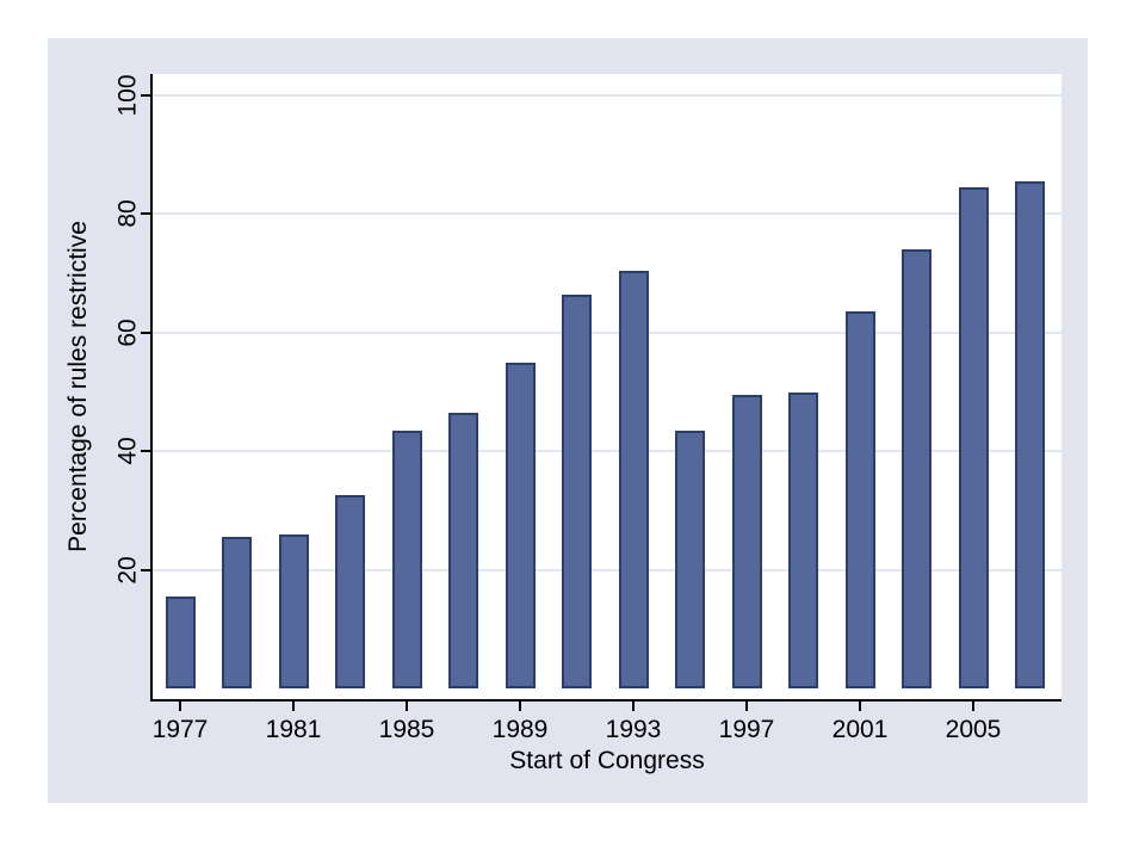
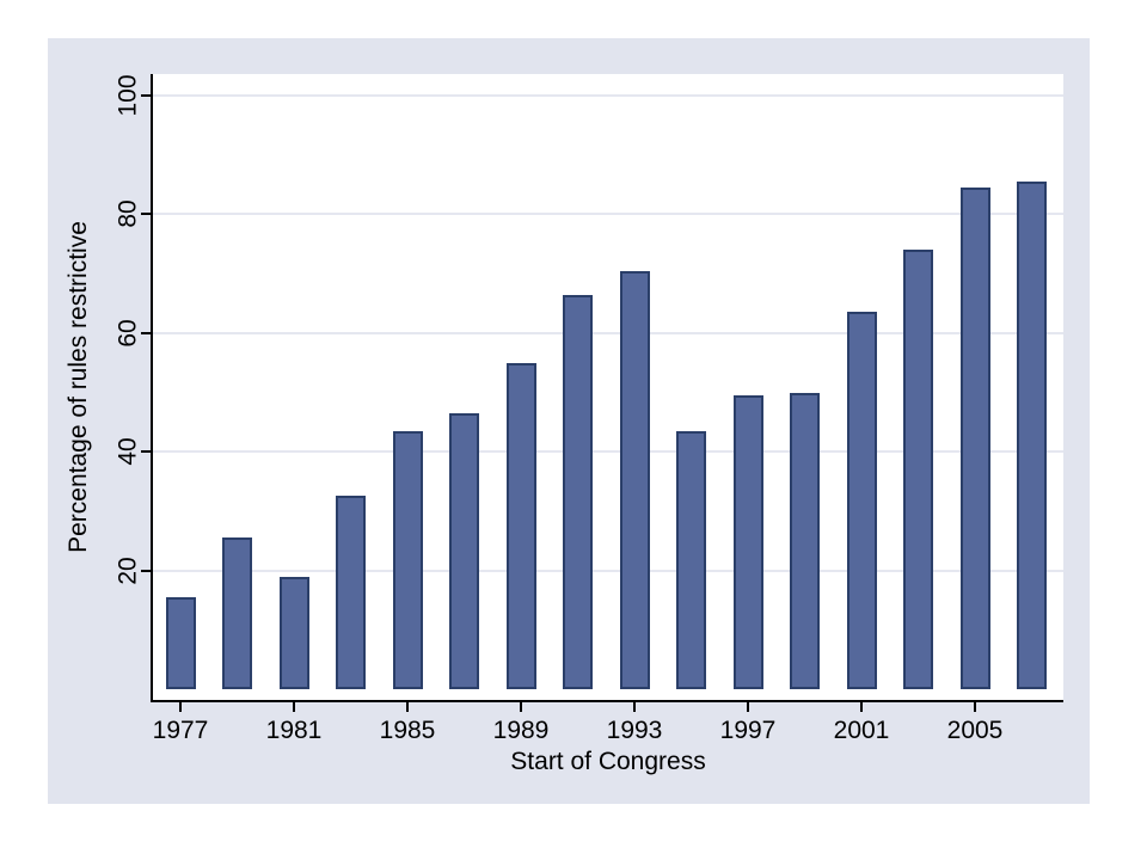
1981: 26 -> 19
